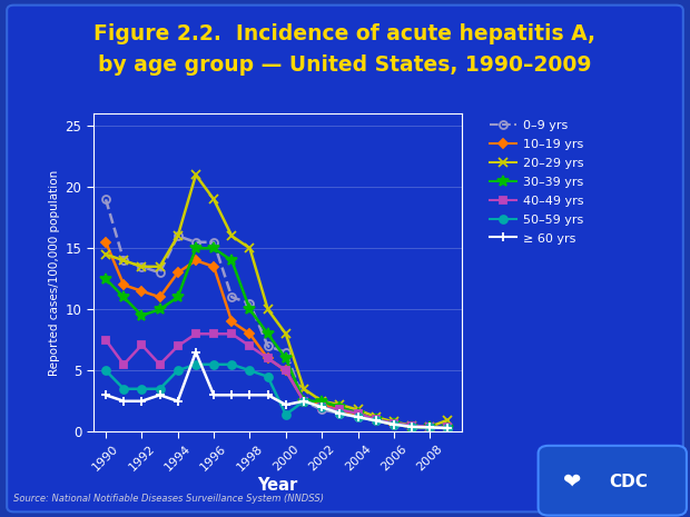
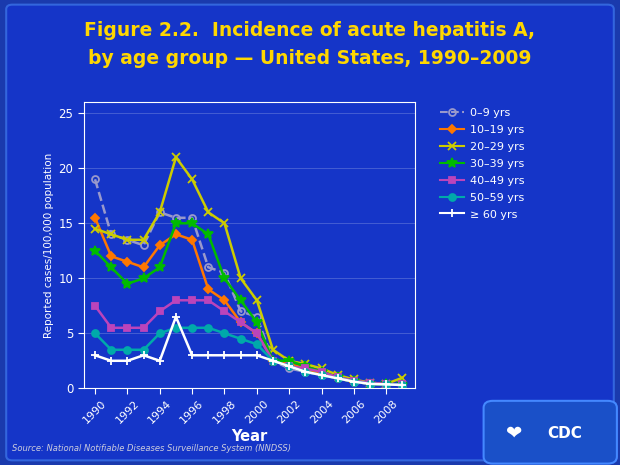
40–49 yrs/1992: 7.1 -> 5.5
50–59 yrs/2000: 1.4 -> 4.0
≥ 60 yrs/2000: 2.2 -> 3.0
